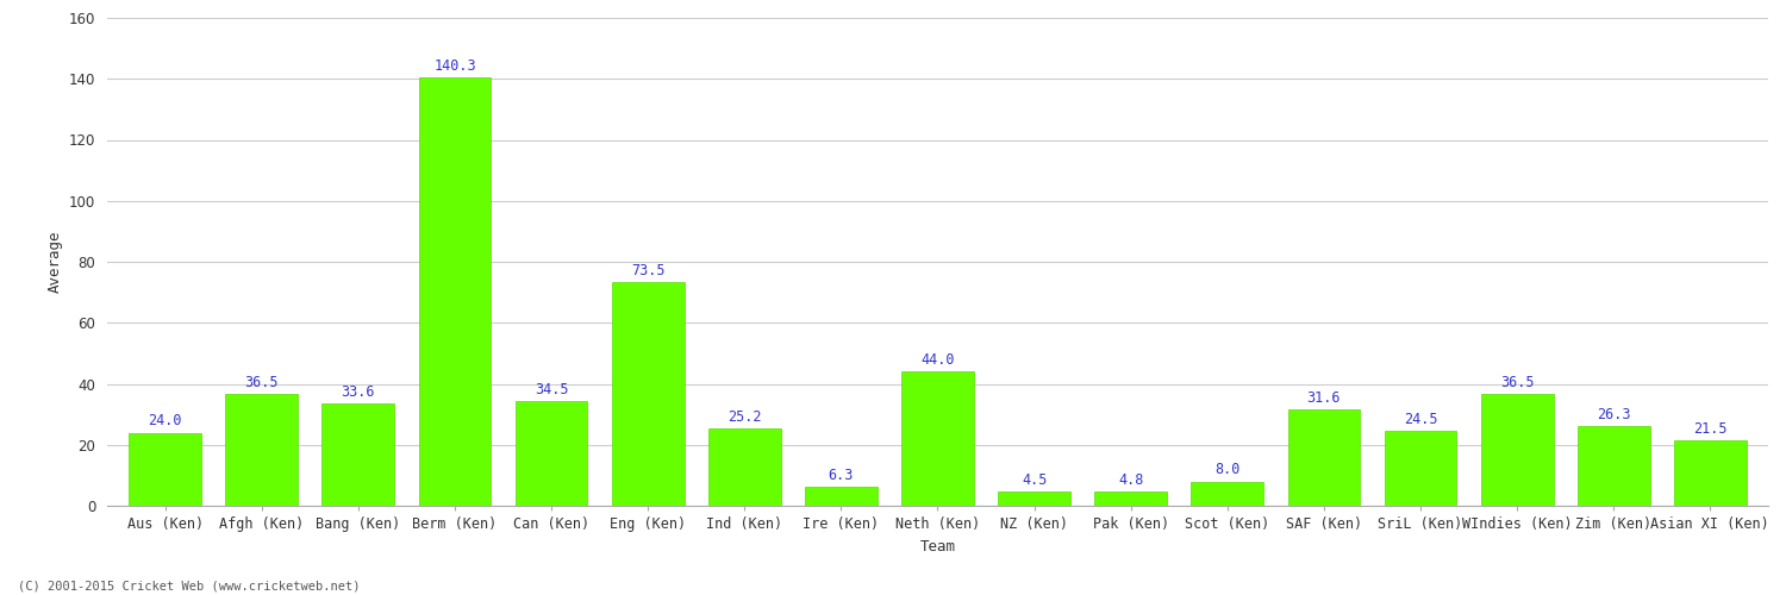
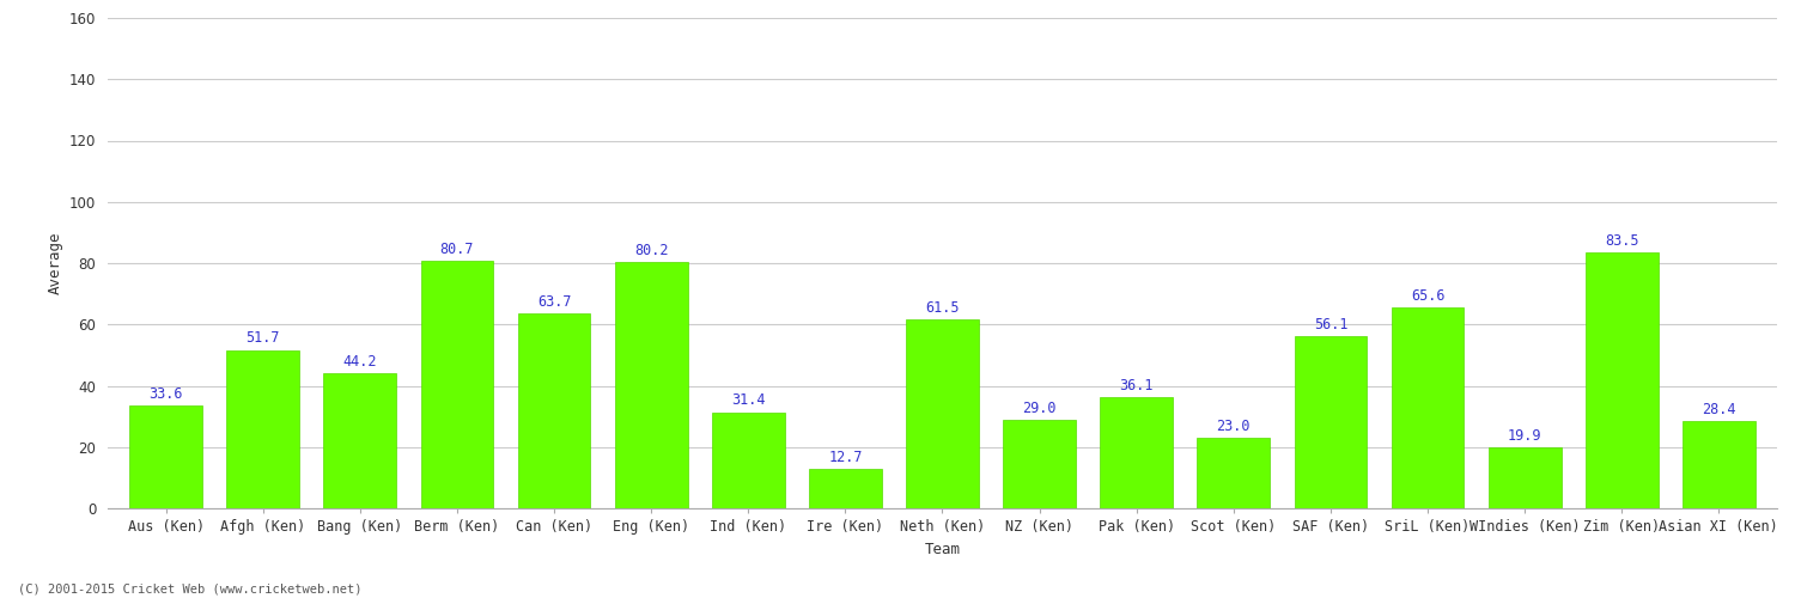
Aus (Ken): 24.0 -> 33.6
Afgh (Ken): 36.5 -> 51.7
Bang (Ken): 33.6 -> 44.2
Berm (Ken): 140.3 -> 80.7
Can (Ken): 34.5 -> 63.7
Eng (Ken): 73.5 -> 80.2
Ind (Ken): 25.2 -> 31.4
Ire (Ken): 6.3 -> 12.7
Neth (Ken): 44.0 -> 61.5
NZ (Ken): 4.5 -> 29.0
Pak (Ken): 4.8 -> 36.1
Scot (Ken): 8.0 -> 23.0
SAF (Ken): 31.6 -> 56.1
SriL (Ken): 24.5 -> 65.6
WIndies (Ken): 36.5 -> 19.9
Zim (Ken): 26.3 -> 83.5
Asian XI (Ken): 21.5 -> 28.4
